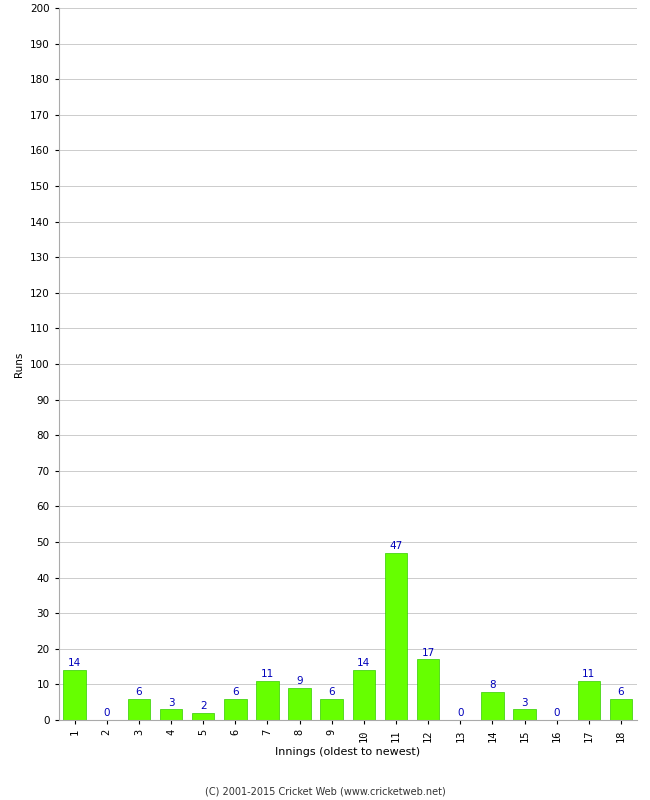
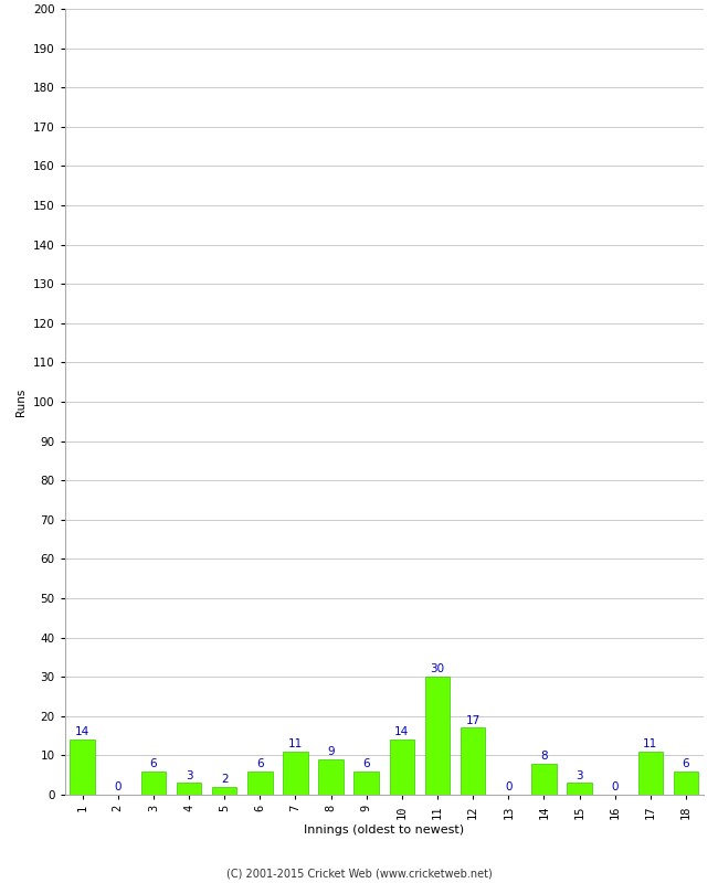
11: 47 -> 30
